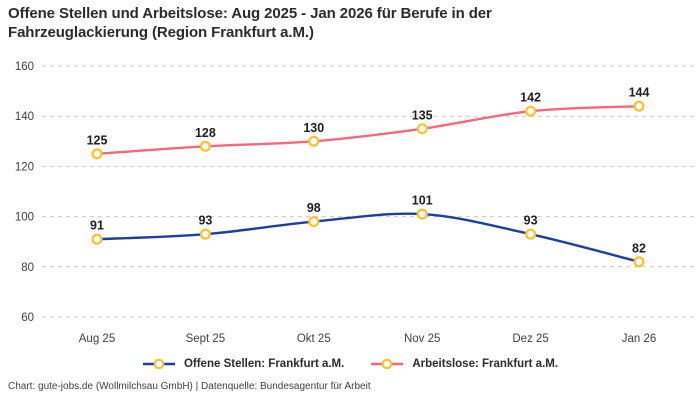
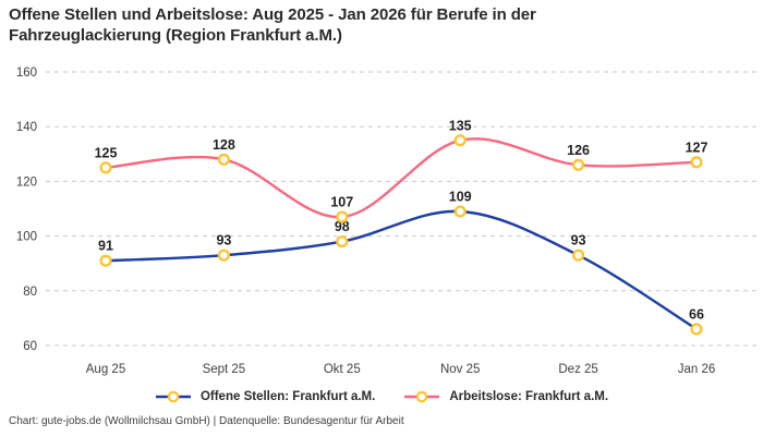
Arbeitslose: Frankfurt a.M./Okt 25: 130 -> 107
Offene Stellen: Frankfurt a.M./Nov 25: 101 -> 109
Arbeitslose: Frankfurt a.M./Dez 25: 142 -> 126
Offene Stellen: Frankfurt a.M./Jan 26: 82 -> 66
Arbeitslose: Frankfurt a.M./Jan 26: 144 -> 127
